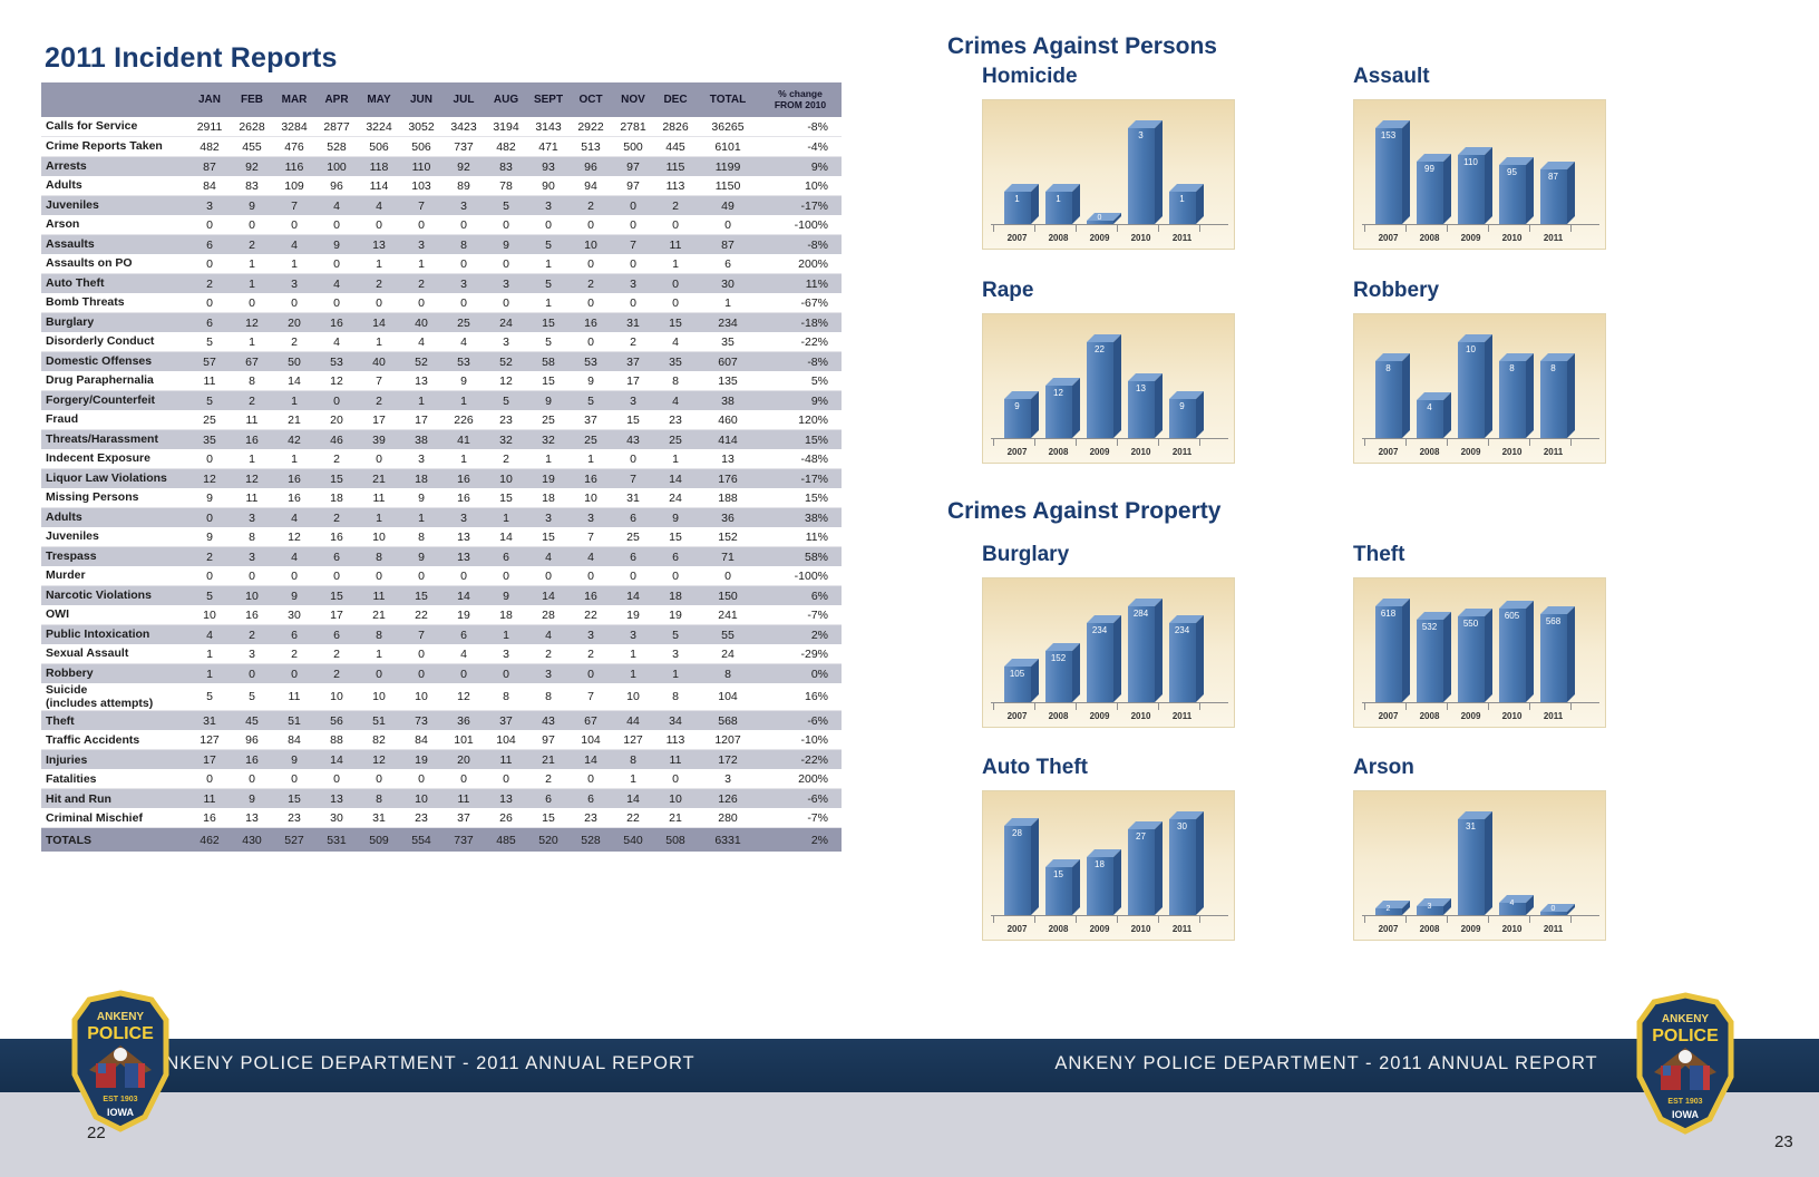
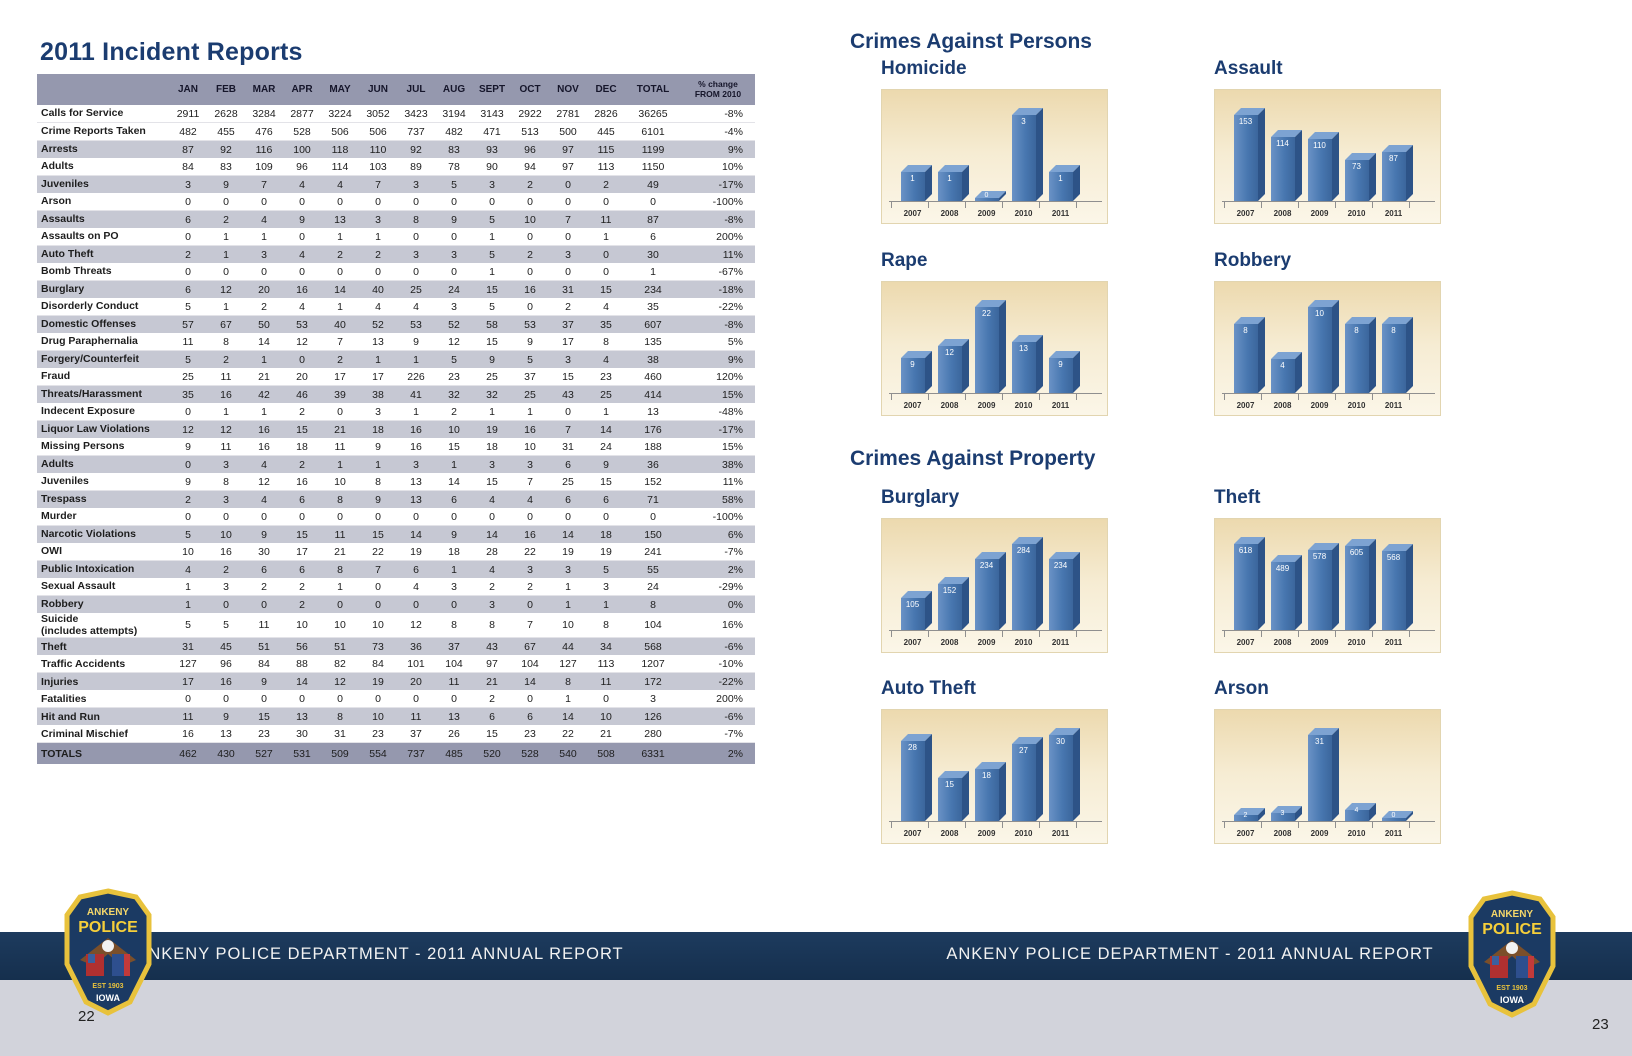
Assault/2008: 99 -> 114
Assault/2010: 95 -> 73
Theft/2008: 532 -> 489
Theft/2009: 550 -> 578
